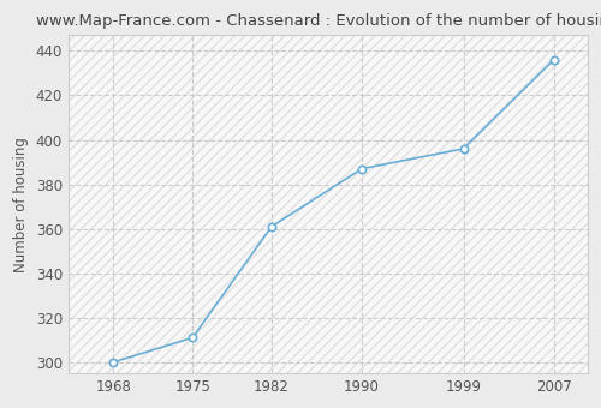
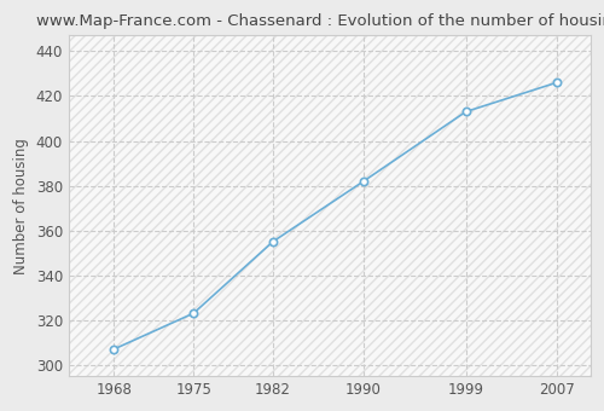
1968: 300 -> 307
1975: 311 -> 323
1982: 361 -> 355
1990: 387 -> 382
1999: 396 -> 413
2007: 436 -> 426
